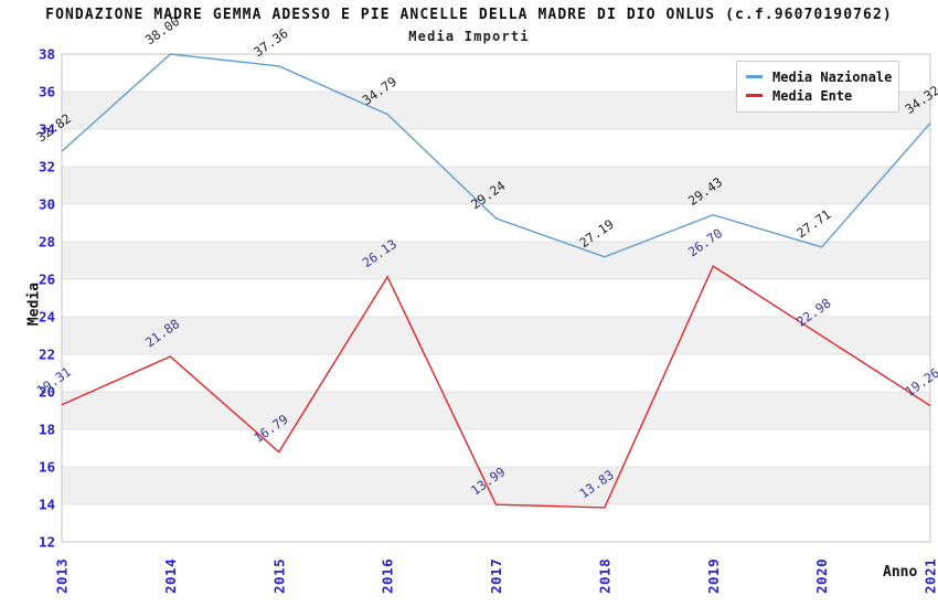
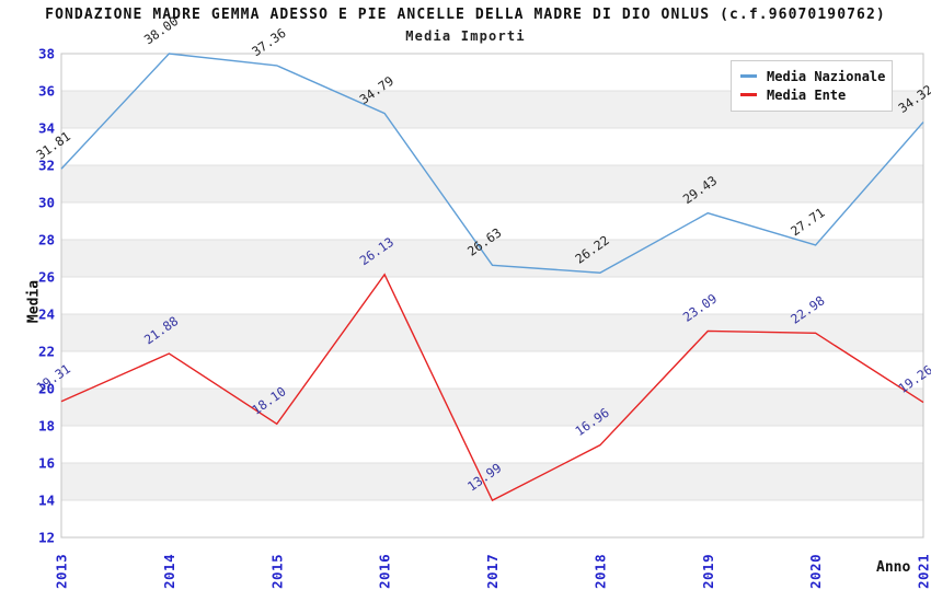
Media Nazionale/2013: 32.82 -> 31.81
Media Ente/2015: 16.79 -> 18.10
Media Nazionale/2017: 29.24 -> 26.63
Media Nazionale/2018: 27.19 -> 26.22
Media Ente/2018: 13.83 -> 16.96
Media Ente/2019: 26.70 -> 23.09
